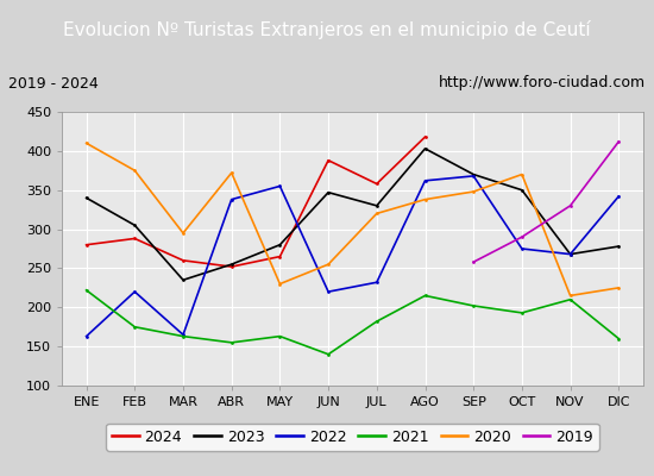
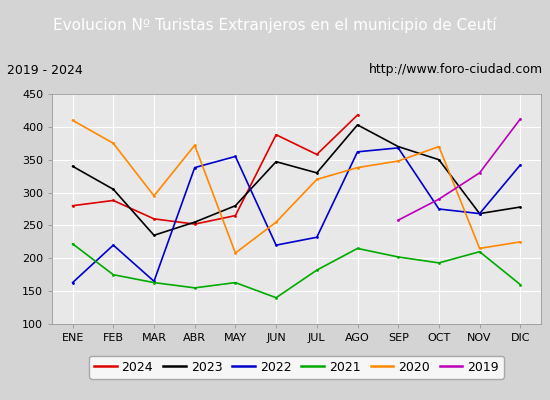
2020/MAY: 230 -> 208
